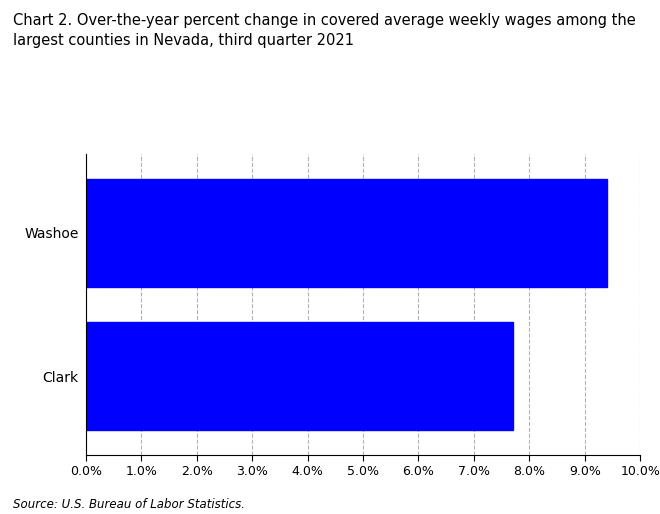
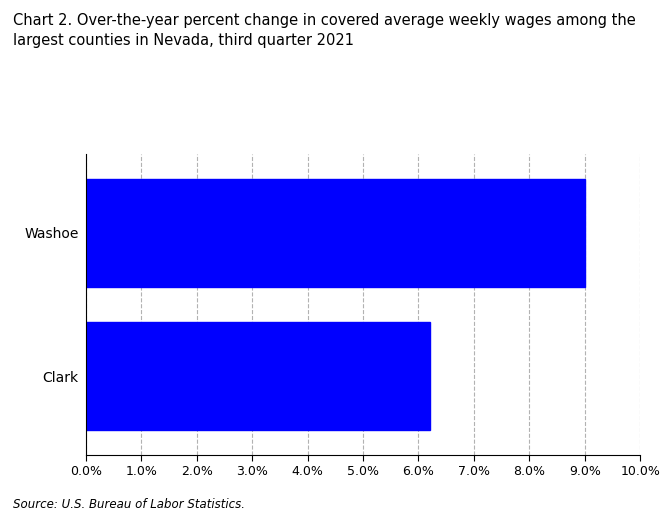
Washoe: 9.4% -> 9.0%
Clark: 7.7% -> 6.2%
